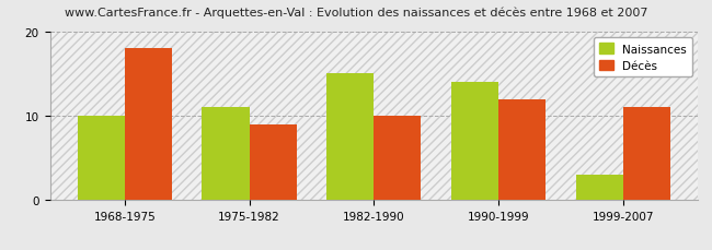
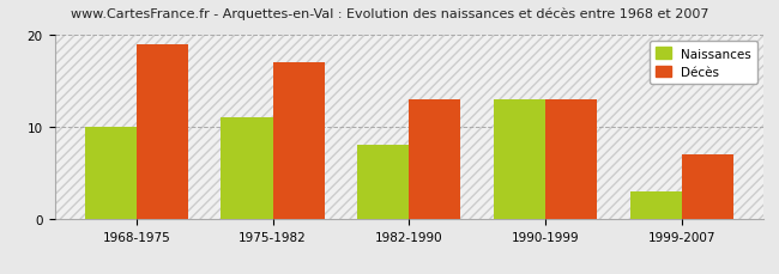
Décès/1968-1975: 18 -> 19
Décès/1975-1982: 9 -> 17
Naissances/1982-1990: 15 -> 8
Décès/1982-1990: 10 -> 13
Naissances/1990-1999: 14 -> 13
Décès/1990-1999: 12 -> 13
Décès/1999-2007: 11 -> 7
